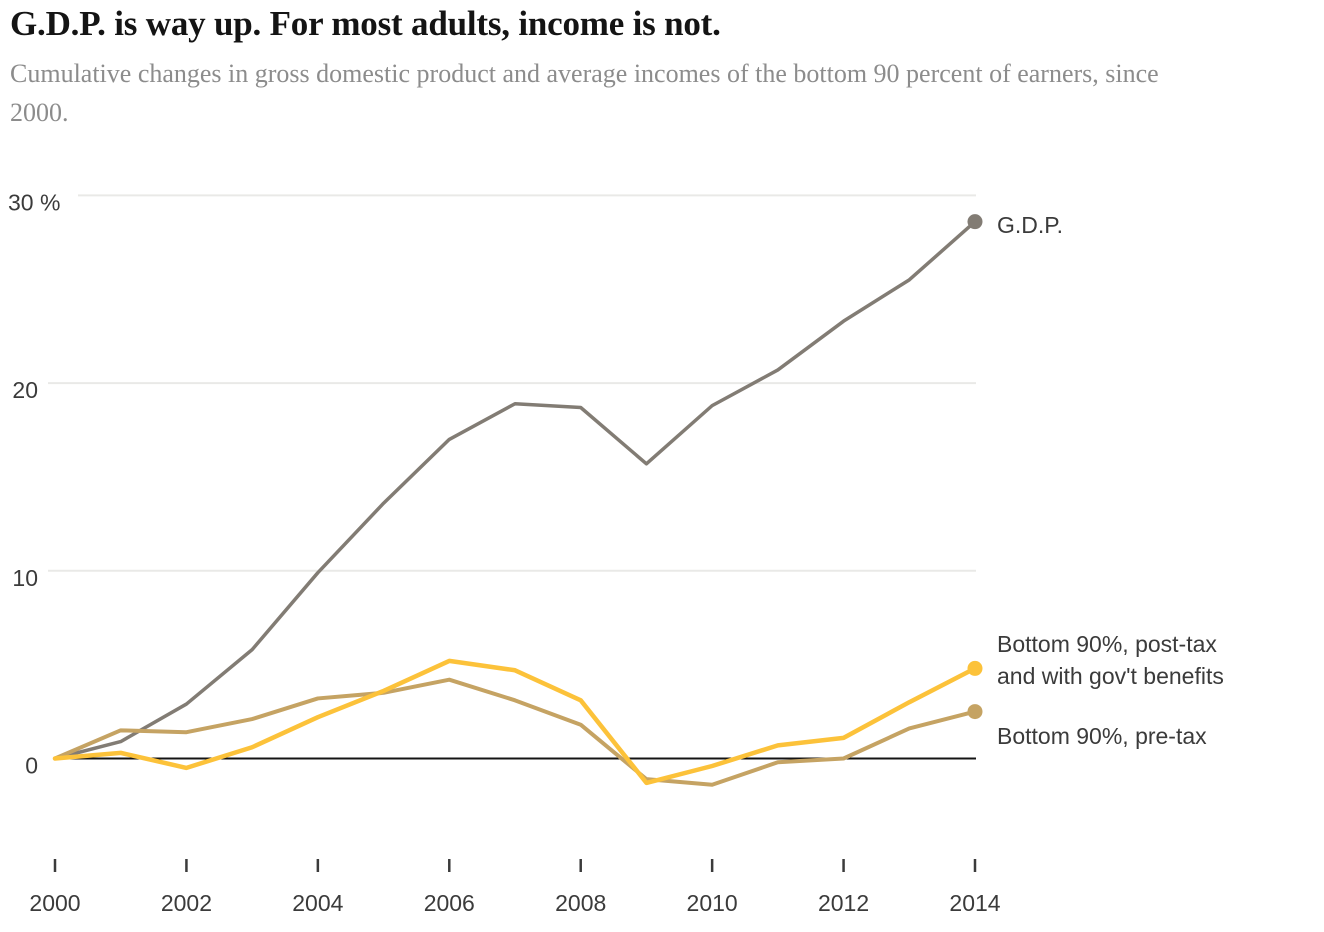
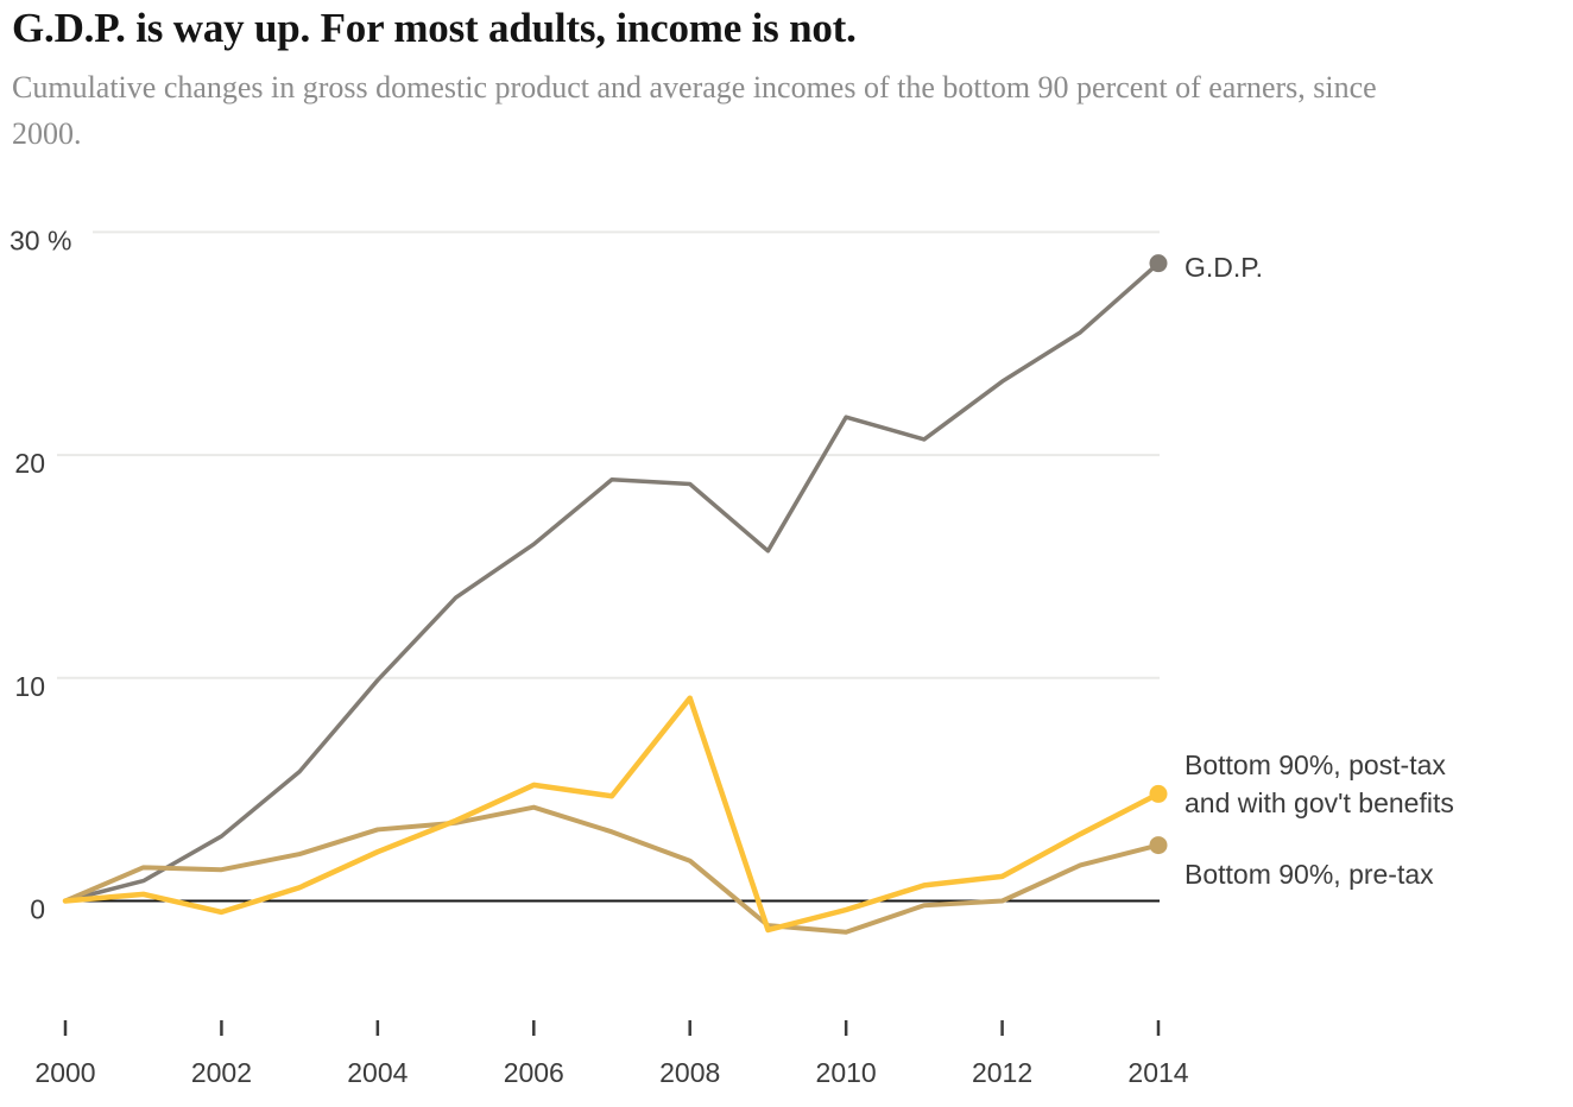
G.D.P./2006: 17.0 -> 16.0
Bottom 90%, post-tax and with gov't benefits/2008: 3.1 -> 9.1
G.D.P./2010: 18.8 -> 21.7
